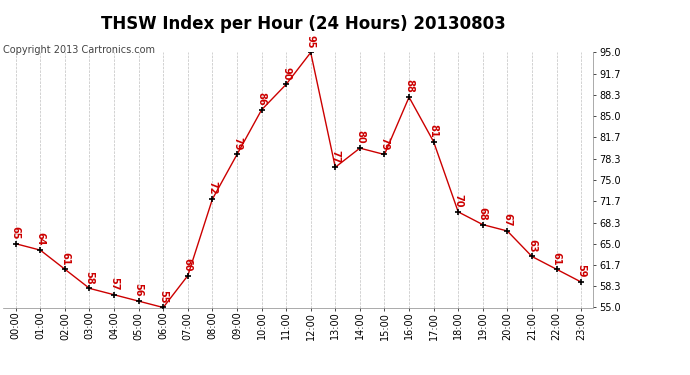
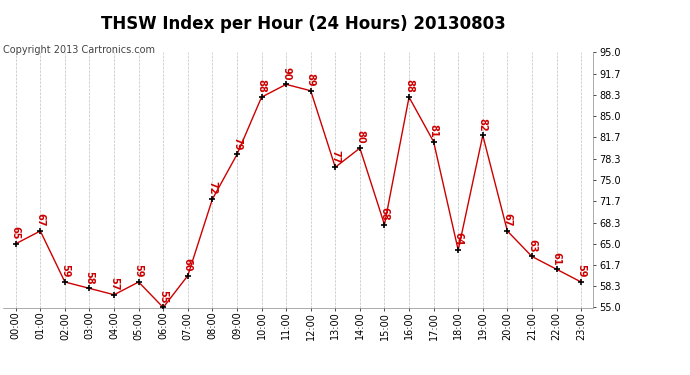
01:00: 64 -> 67
02:00: 61 -> 59
05:00: 56 -> 59
10:00: 86 -> 88
12:00: 95 -> 89
15:00: 79 -> 68
18:00: 70 -> 64
19:00: 68 -> 82
